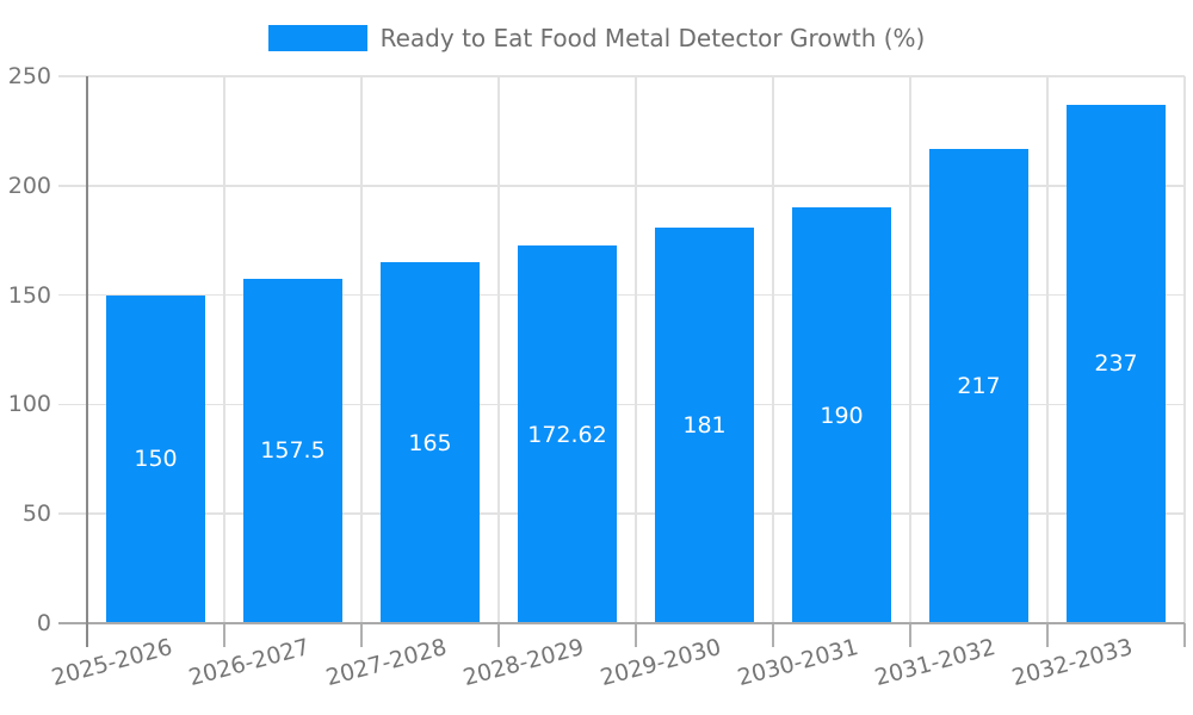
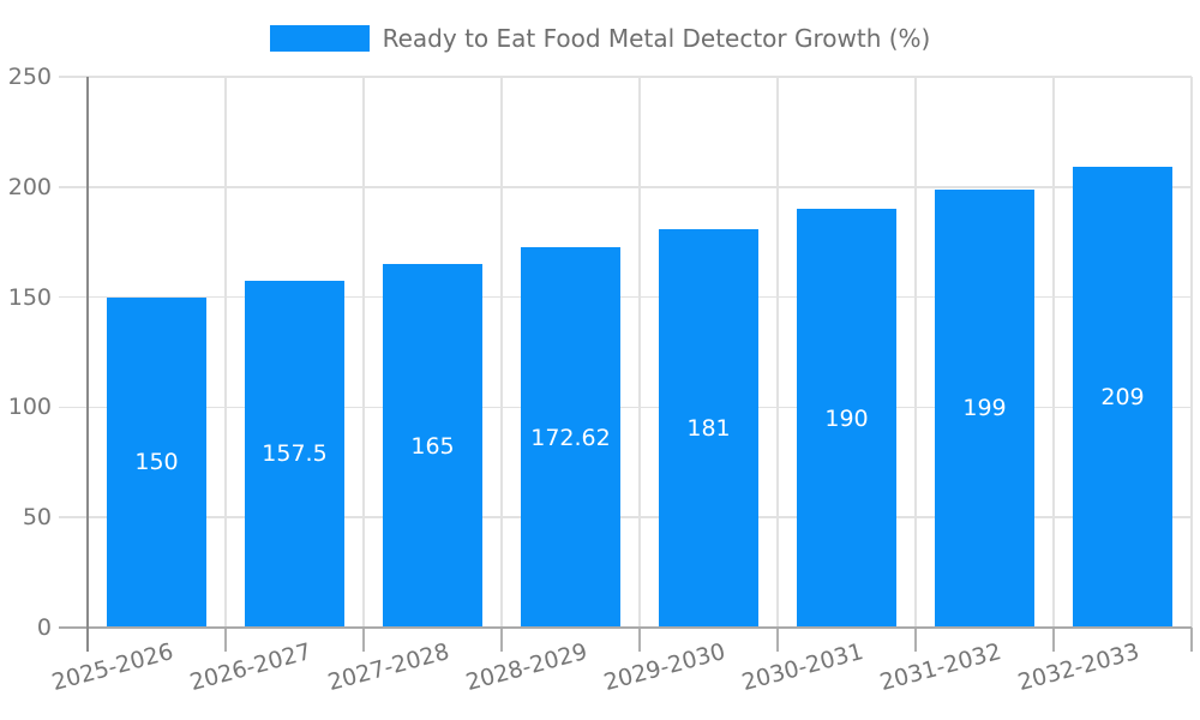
2031-2032: 217 -> 199
2032-2033: 237 -> 209
